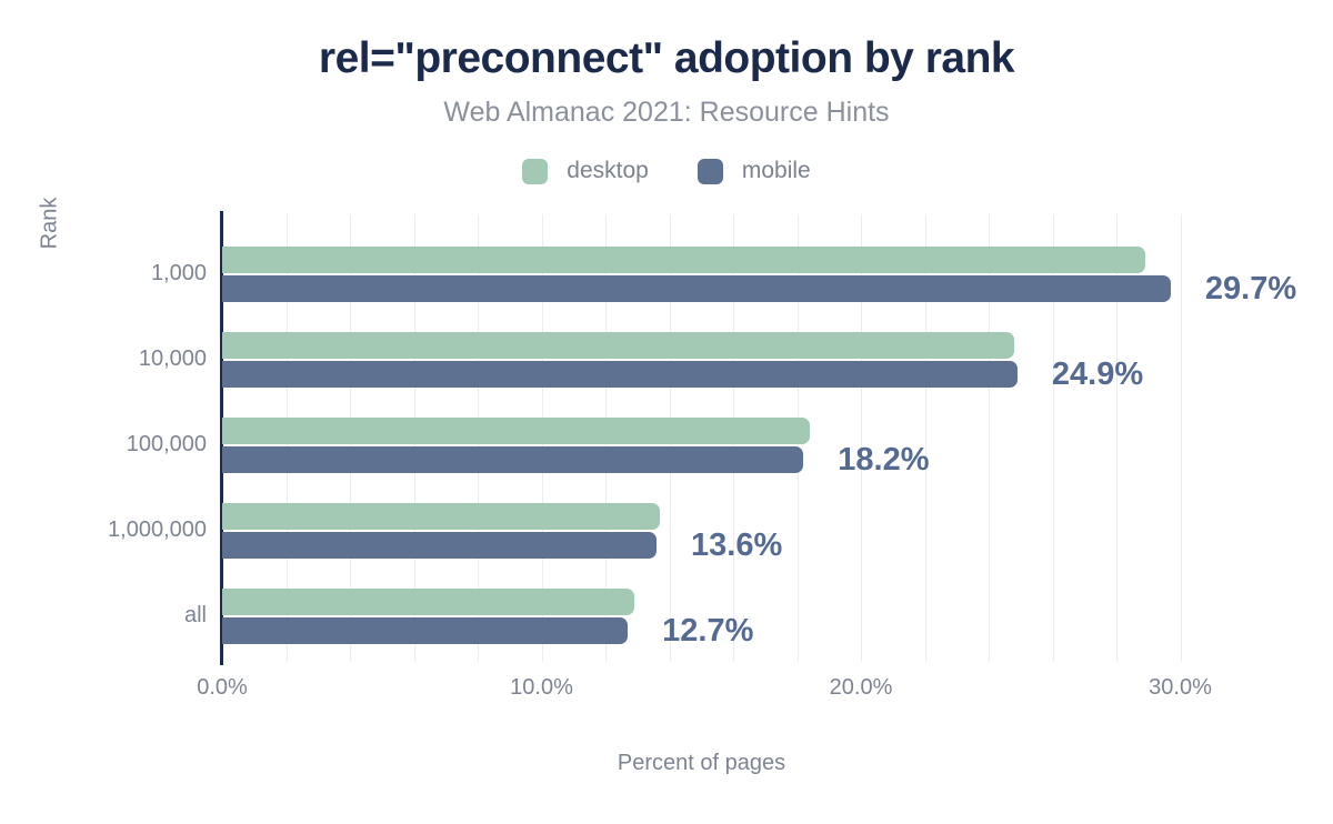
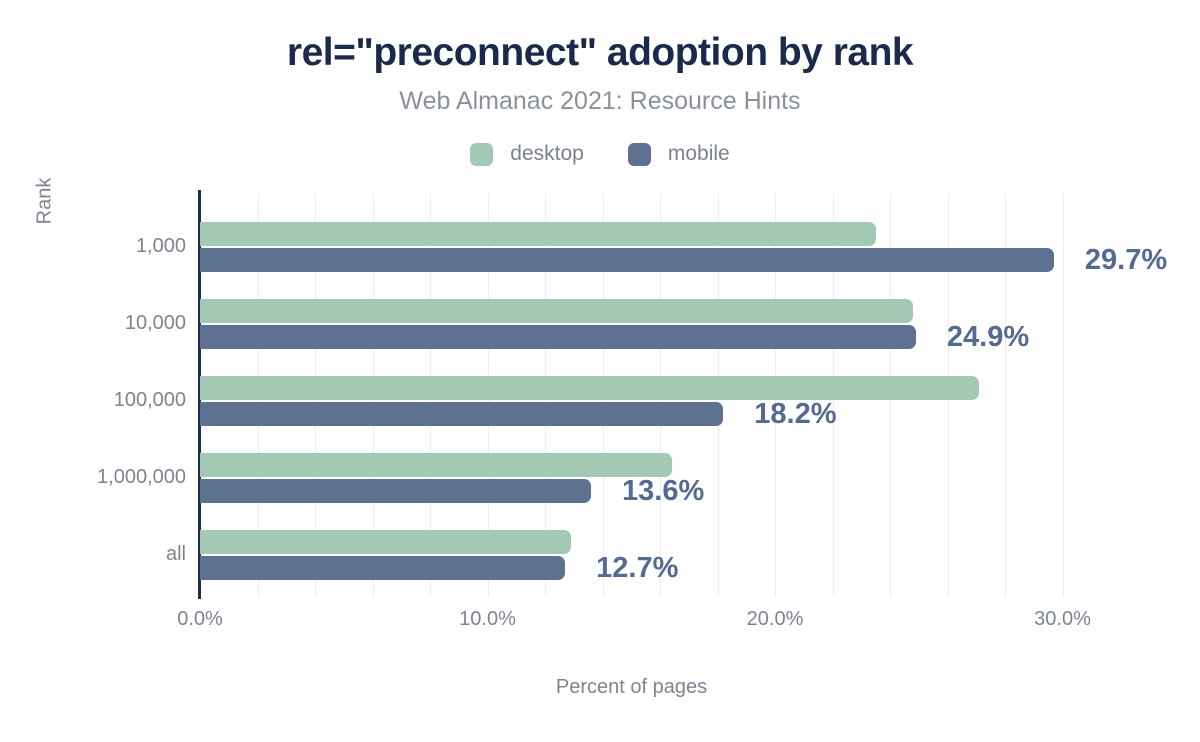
desktop/1,000: 28.9% -> 23.5%
desktop/100,000: 18.4% -> 27.1%
desktop/1,000,000: 13.7% -> 16.4%
